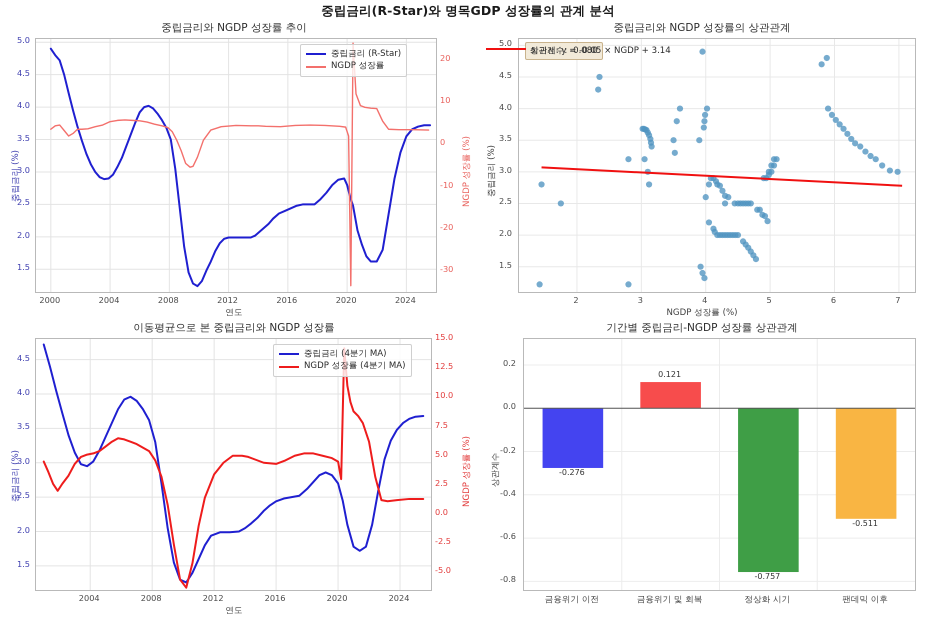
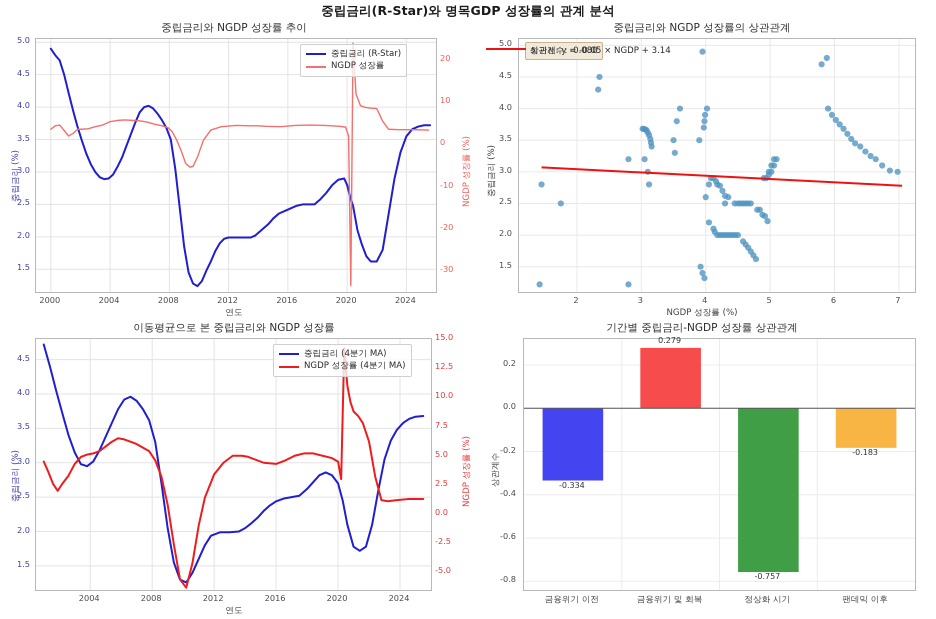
기간별 중립금리-NGDP 성장률 상관관계/금융위기 이전: -0.276 -> -0.334
기간별 중립금리-NGDP 성장률 상관관계/금융위기 및 회복: 0.121 -> 0.279
기간별 중립금리-NGDP 성장률 상관관계/팬데믹 이후: -0.511 -> -0.183
